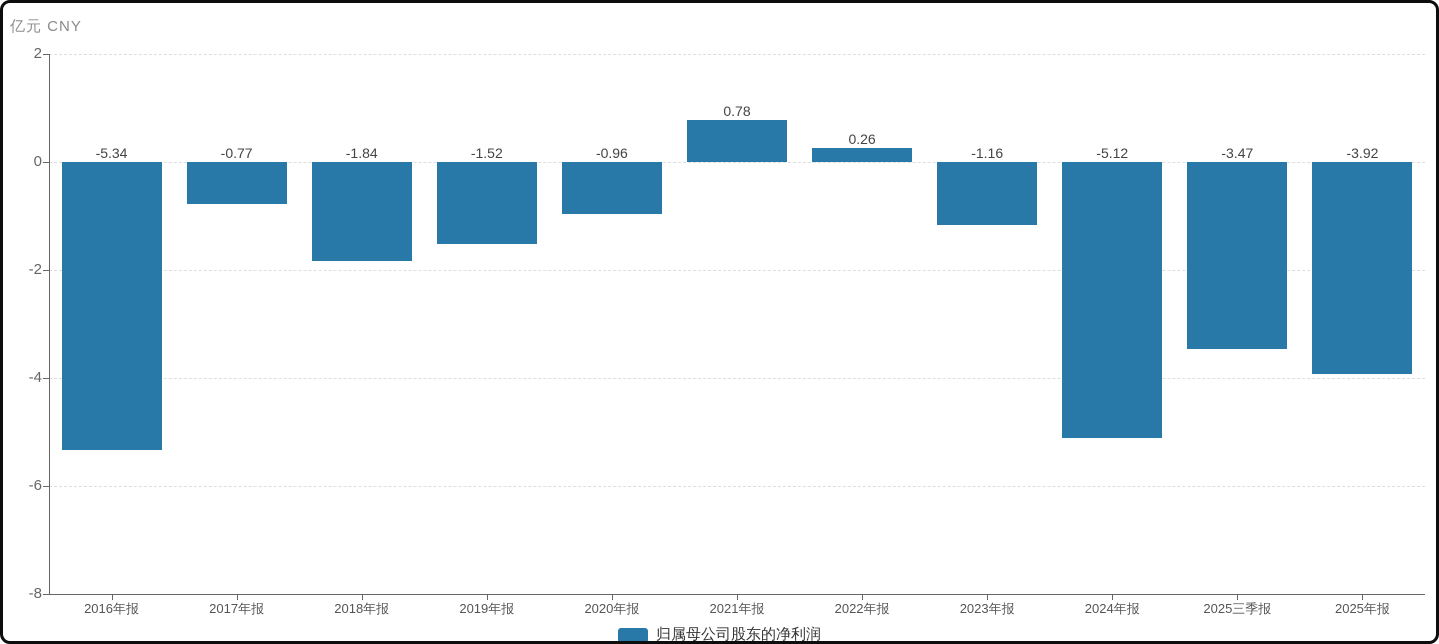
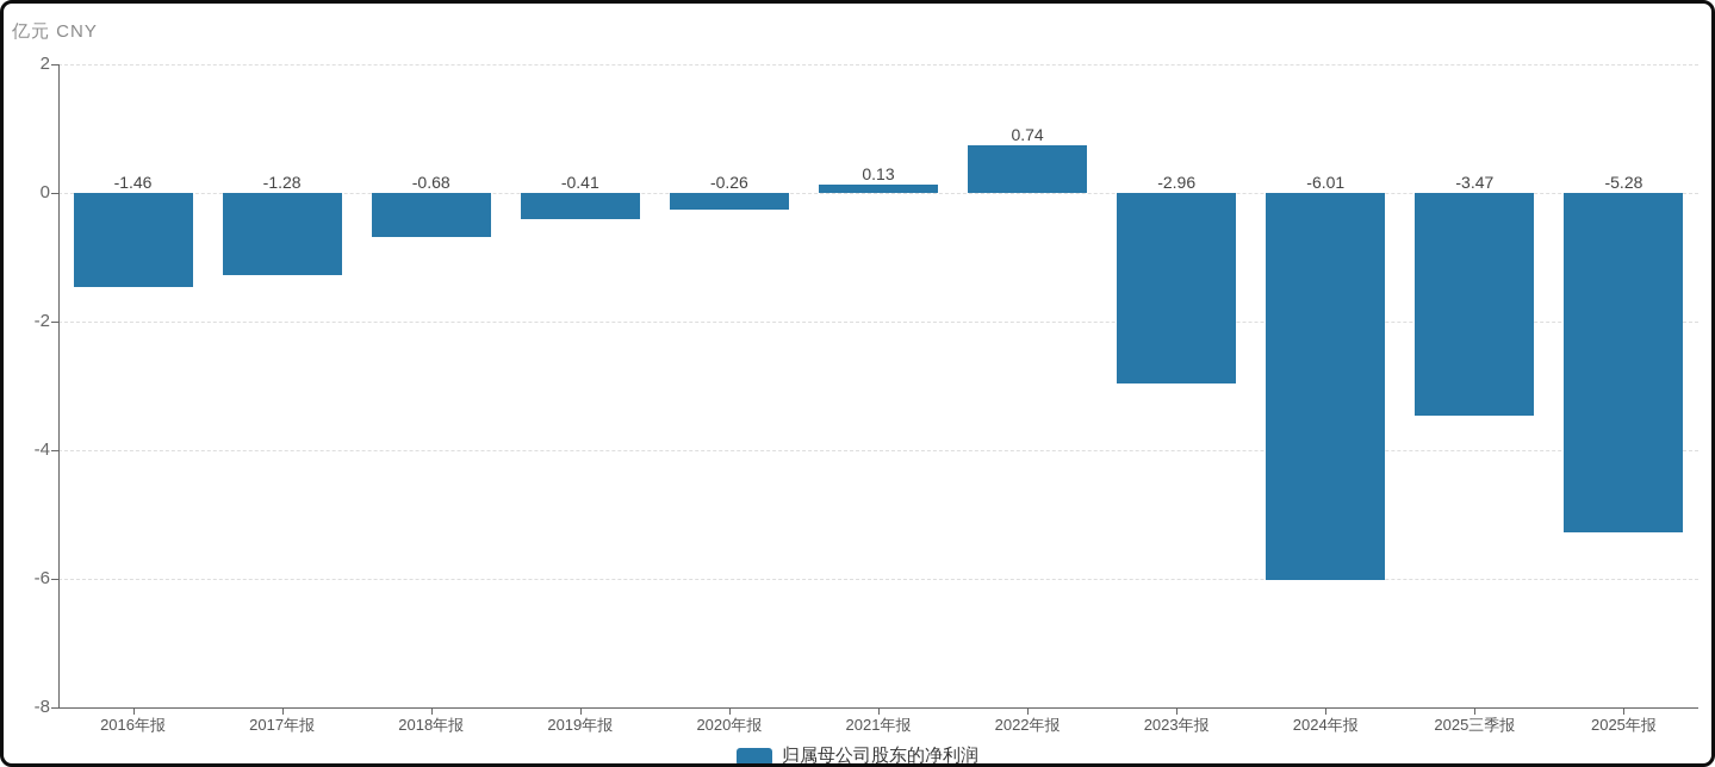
2016年报: -5.34 -> -1.46
2017年报: -0.77 -> -1.28
2018年报: -1.84 -> -0.68
2019年报: -1.52 -> -0.41
2020年报: -0.96 -> -0.26
2021年报: 0.78 -> 0.13
2022年报: 0.26 -> 0.74
2023年报: -1.16 -> -2.96
2024年报: -5.12 -> -6.01
2025年报: -3.92 -> -5.28
